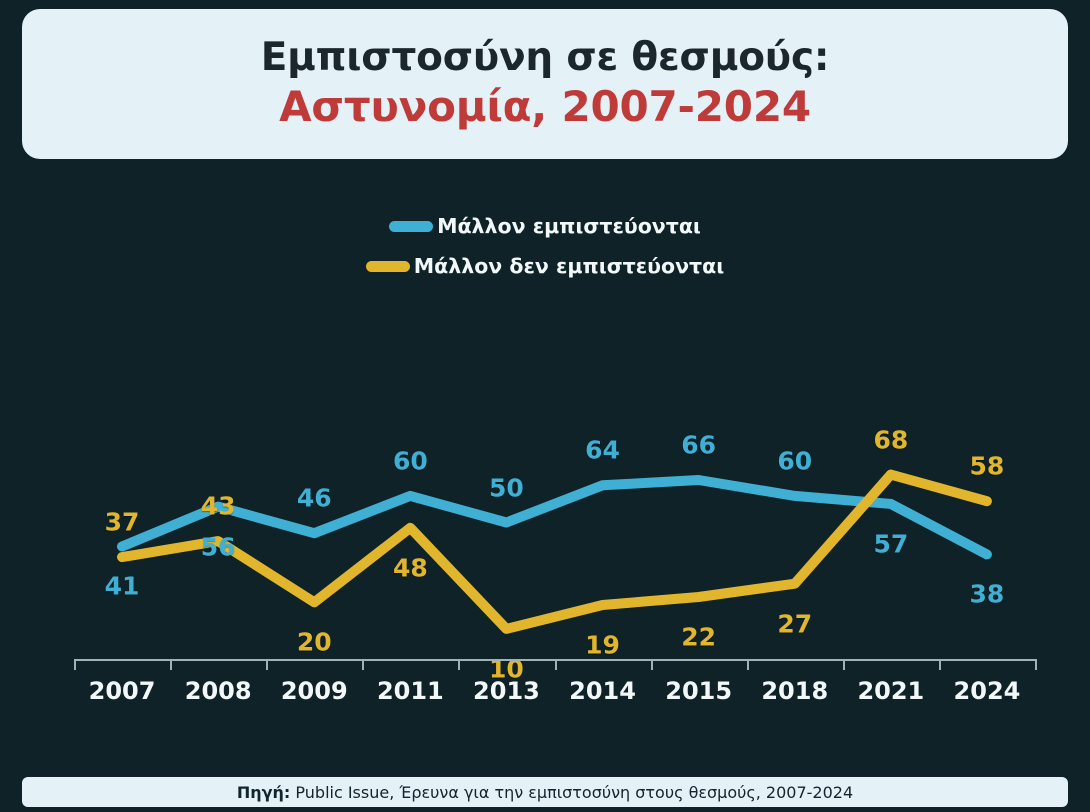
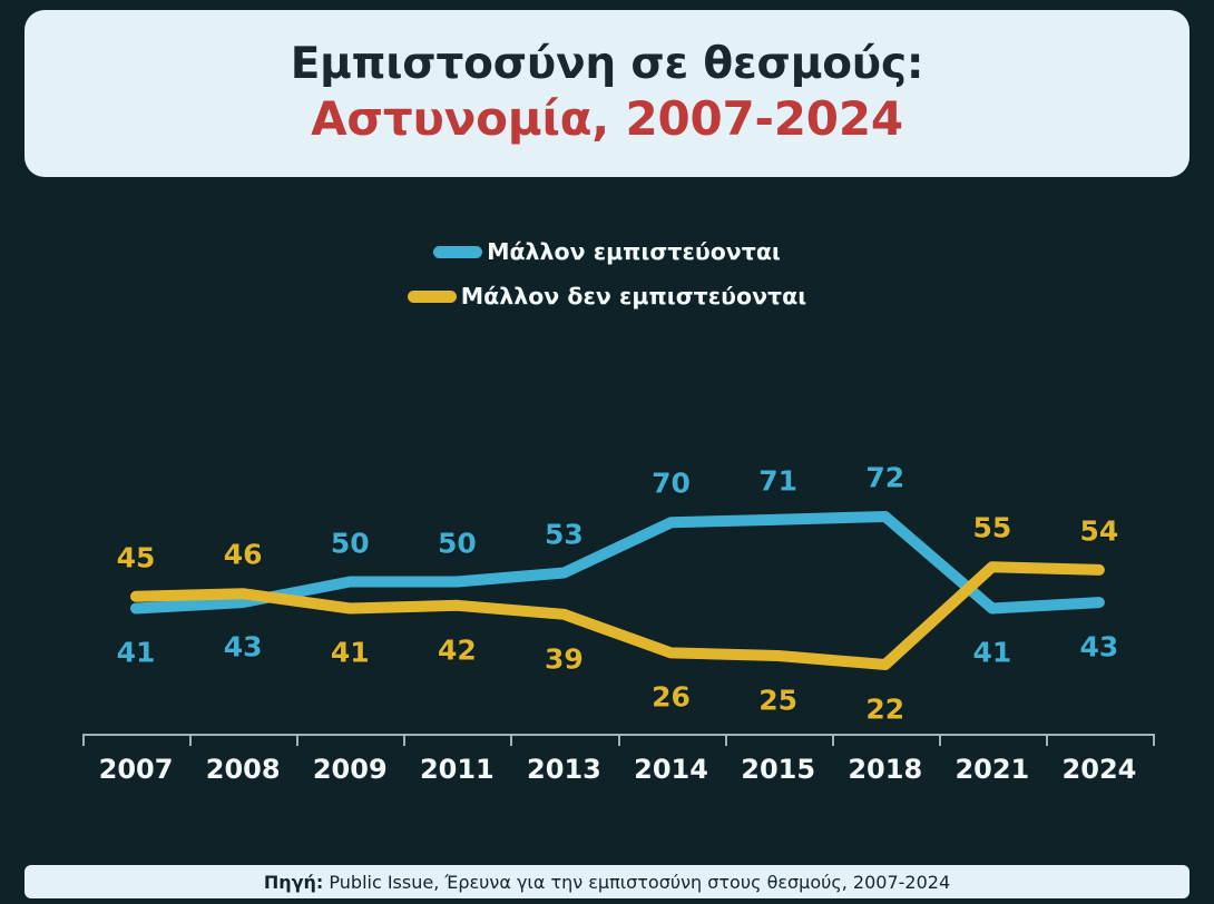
Μάλλον δεν εμπιστεύονται/2007: 37 -> 45
Μάλλον εμπιστεύονται/2008: 56 -> 43
Μάλλον δεν εμπιστεύονται/2008: 43 -> 46
Μάλλον εμπιστεύονται/2009: 46 -> 50
Μάλλον δεν εμπιστεύονται/2009: 20 -> 41
Μάλλον εμπιστεύονται/2011: 60 -> 50
Μάλλον δεν εμπιστεύονται/2011: 48 -> 42
Μάλλον εμπιστεύονται/2013: 50 -> 53
Μάλλον δεν εμπιστεύονται/2013: 10 -> 39
Μάλλον εμπιστεύονται/2014: 64 -> 70
Μάλλον δεν εμπιστεύονται/2014: 19 -> 26
Μάλλον εμπιστεύονται/2015: 66 -> 71
Μάλλον δεν εμπιστεύονται/2015: 22 -> 25
Μάλλον εμπιστεύονται/2018: 60 -> 72
Μάλλον δεν εμπιστεύονται/2018: 27 -> 22
Μάλλον εμπιστεύονται/2021: 57 -> 41
Μάλλον δεν εμπιστεύονται/2021: 68 -> 55
Μάλλον εμπιστεύονται/2024: 38 -> 43
Μάλλον δεν εμπιστεύονται/2024: 58 -> 54
